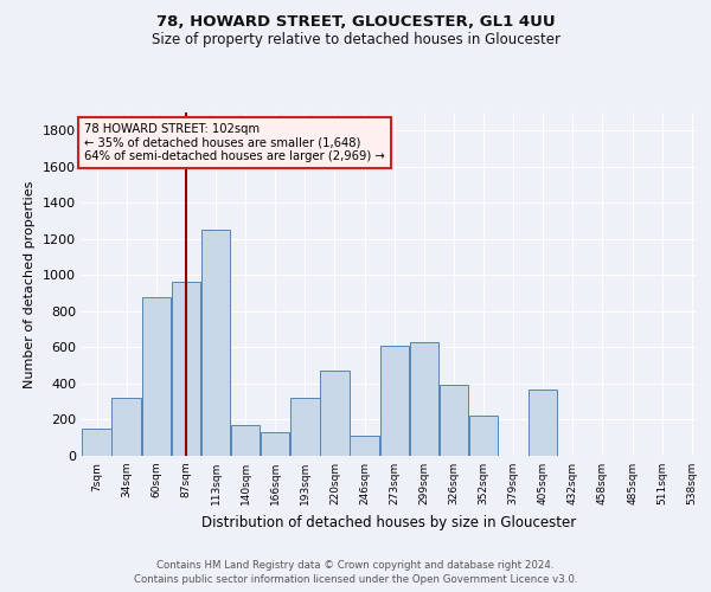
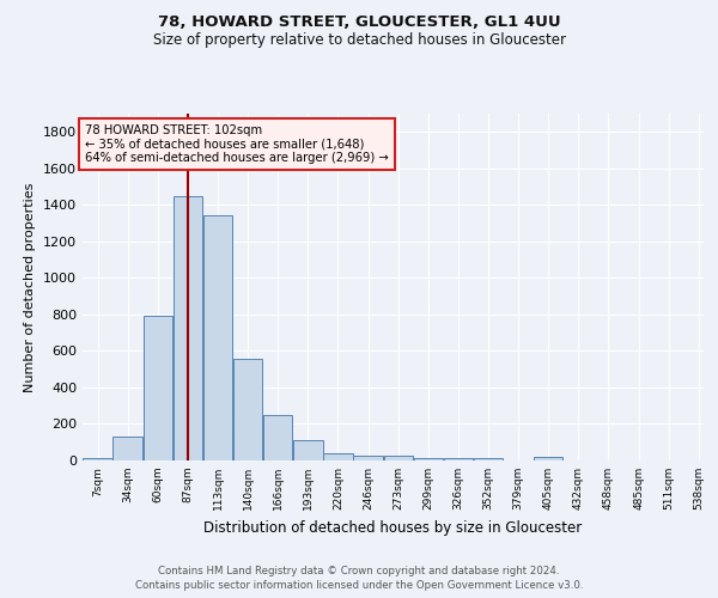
7sqm: 150 -> 10
34sqm: 320 -> 130
60sqm: 880 -> 790
87sqm: 960 -> 1450
113sqm: 1250 -> 1340
140sqm: 170 -> 560
166sqm: 130 -> 250
193sqm: 320 -> 110
220sqm: 470 -> 40
246sqm: 110 -> 30
273sqm: 610 -> 30
299sqm: 630 -> 20
326sqm: 390 -> 20
352sqm: 220 -> 10
405sqm: 370 -> 20
